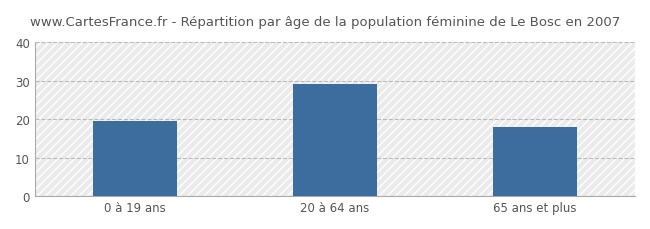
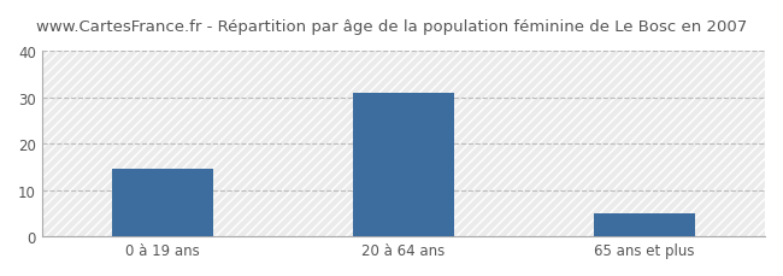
0 à 19 ans: 19.5 -> 14.5
20 à 64 ans: 29.0 -> 31.0
65 ans et plus: 18.0 -> 5.0
